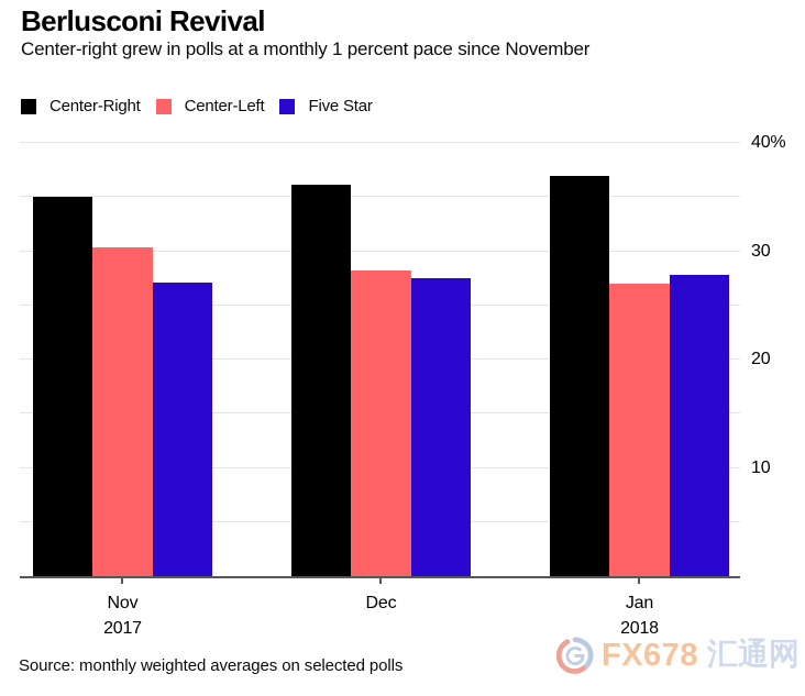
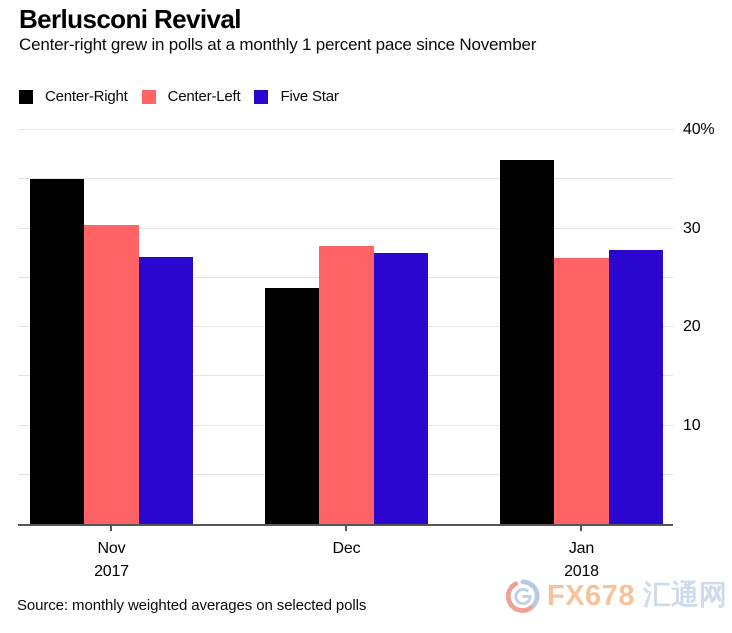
Center-Right/Dec: 36% -> 24%
